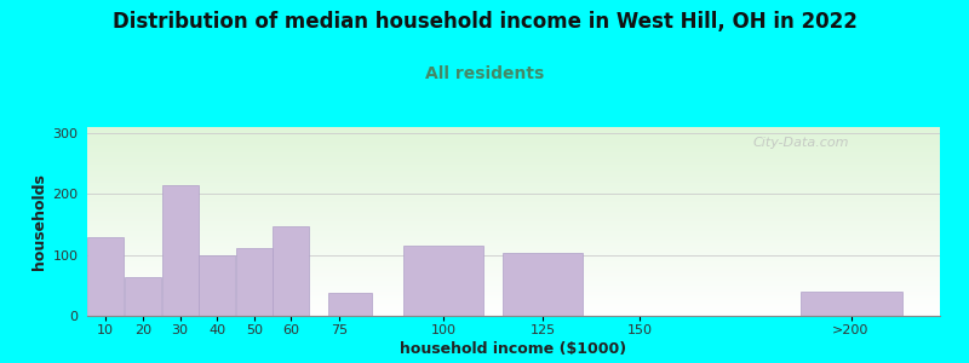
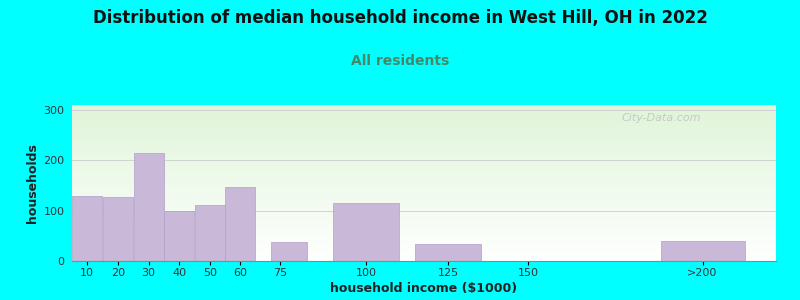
20: 64 -> 128
125: 104 -> 33
